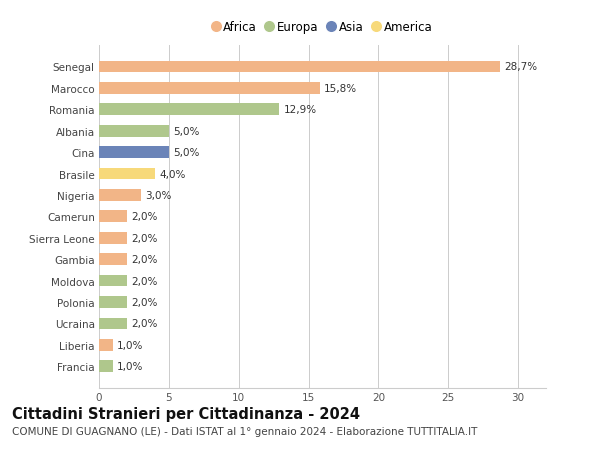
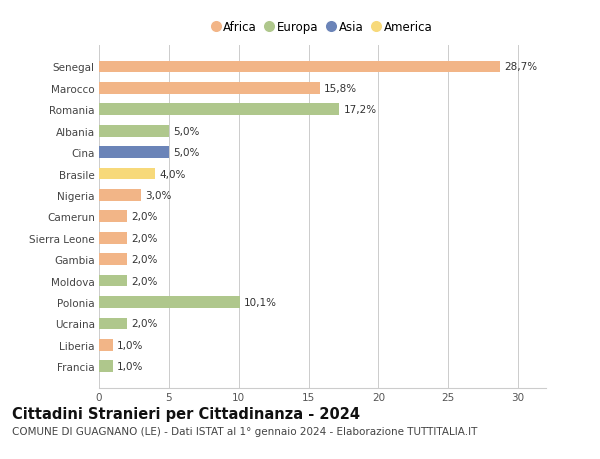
Romania: 12,9% -> 17,2%
Polonia: 2,0% -> 10,1%
